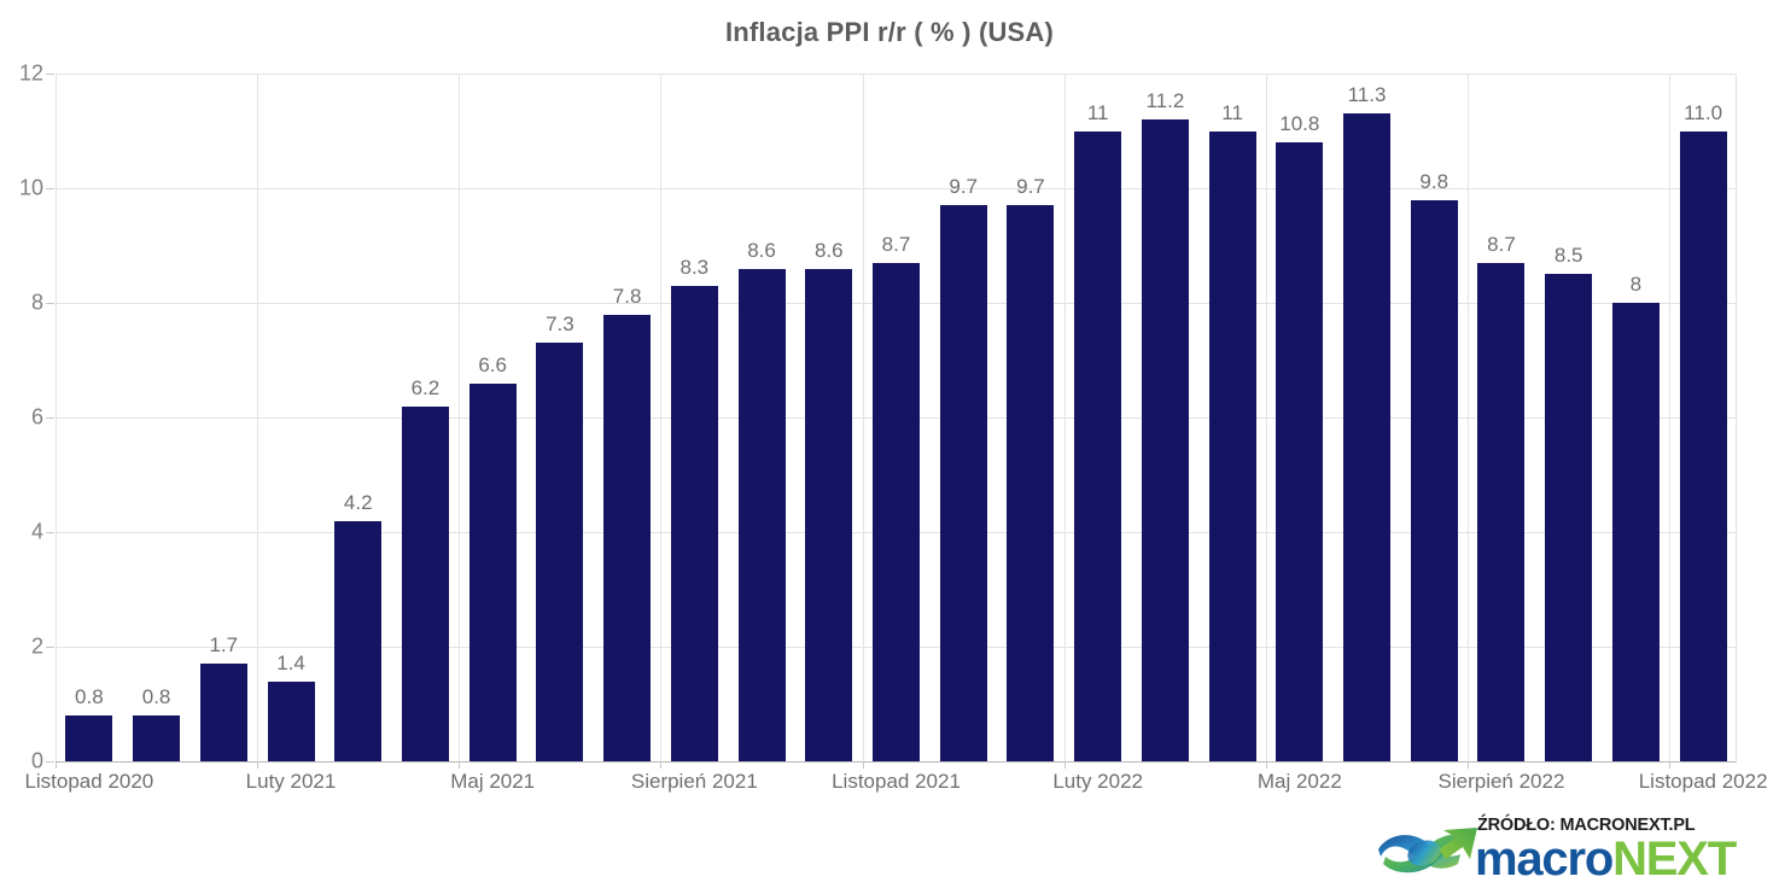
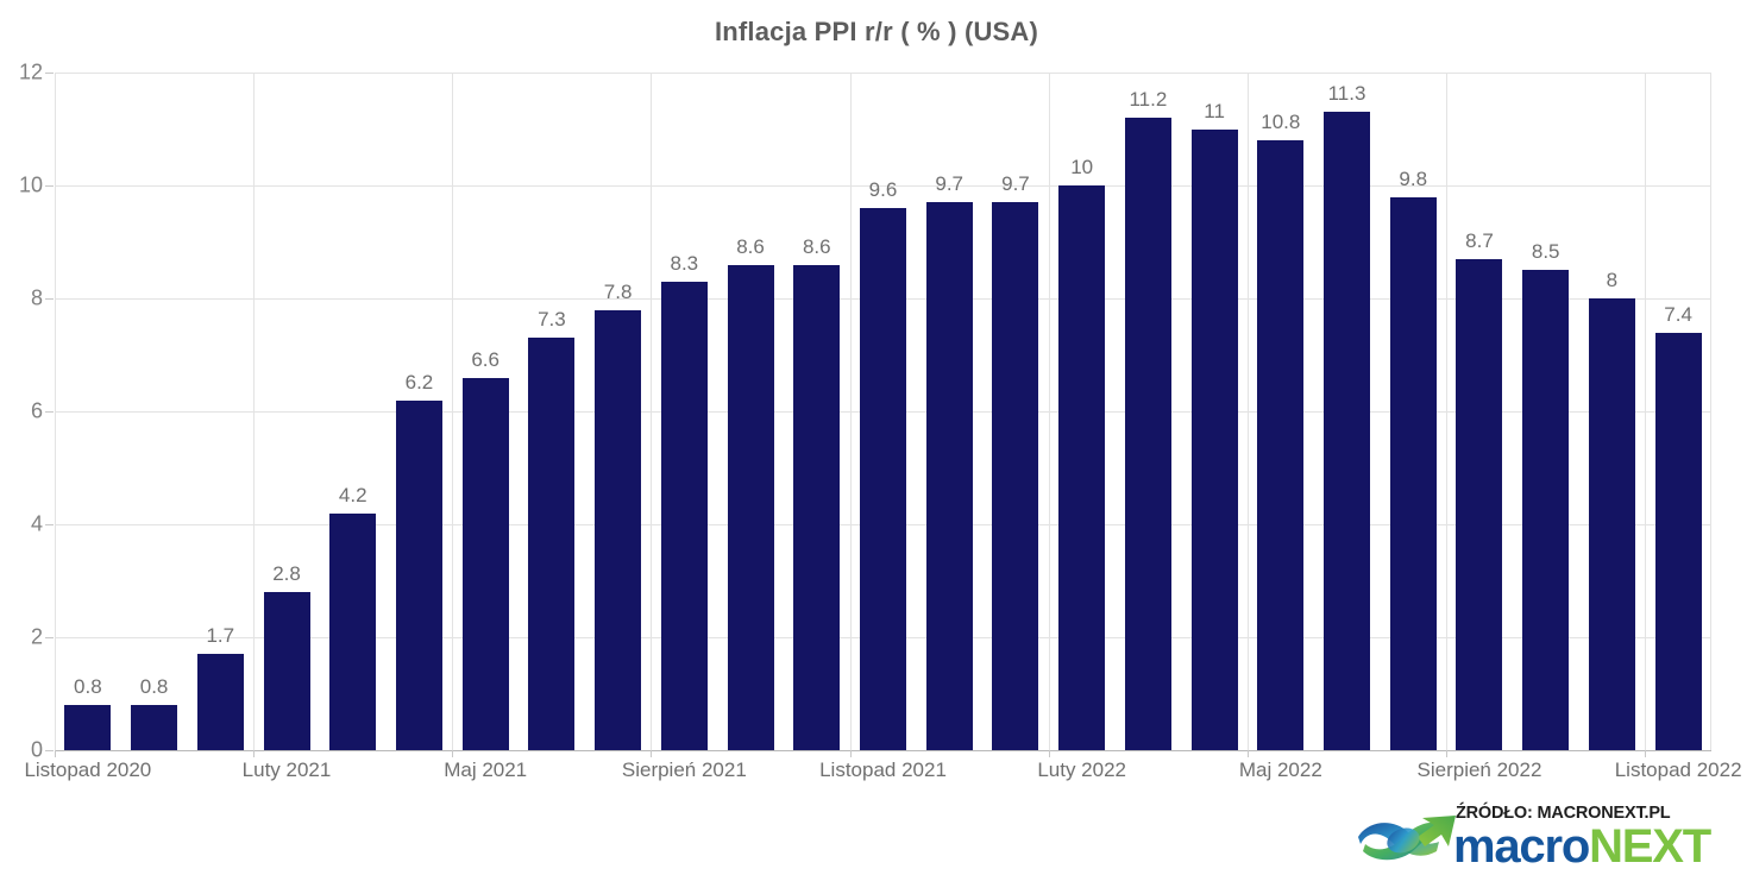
Luty 2021: 1.4 -> 2.8
Listopad 2021: 8.7 -> 9.6
Luty 2022: 11 -> 10
Listopad 2022: 11.0 -> 7.4
